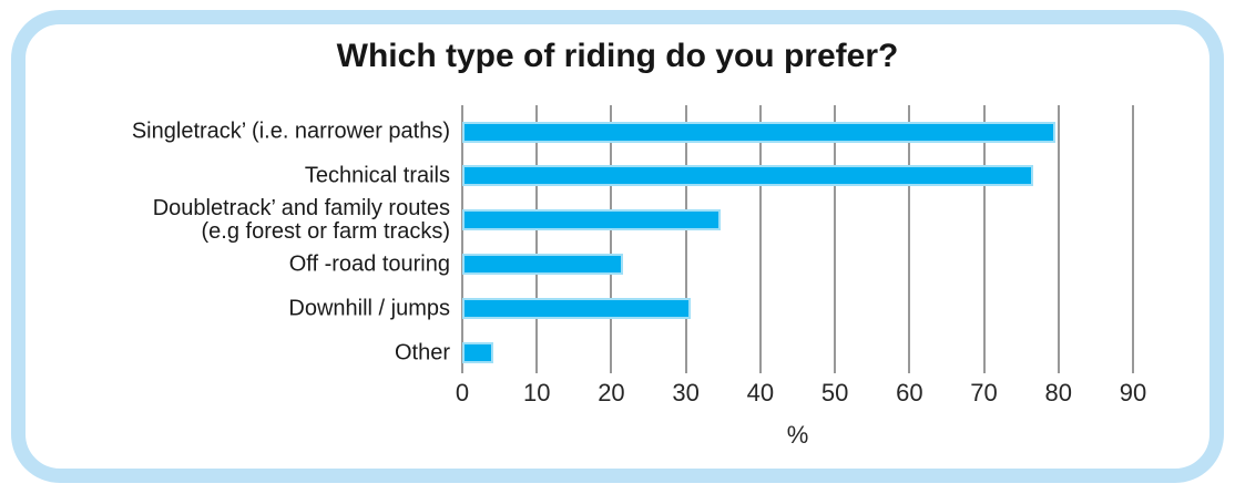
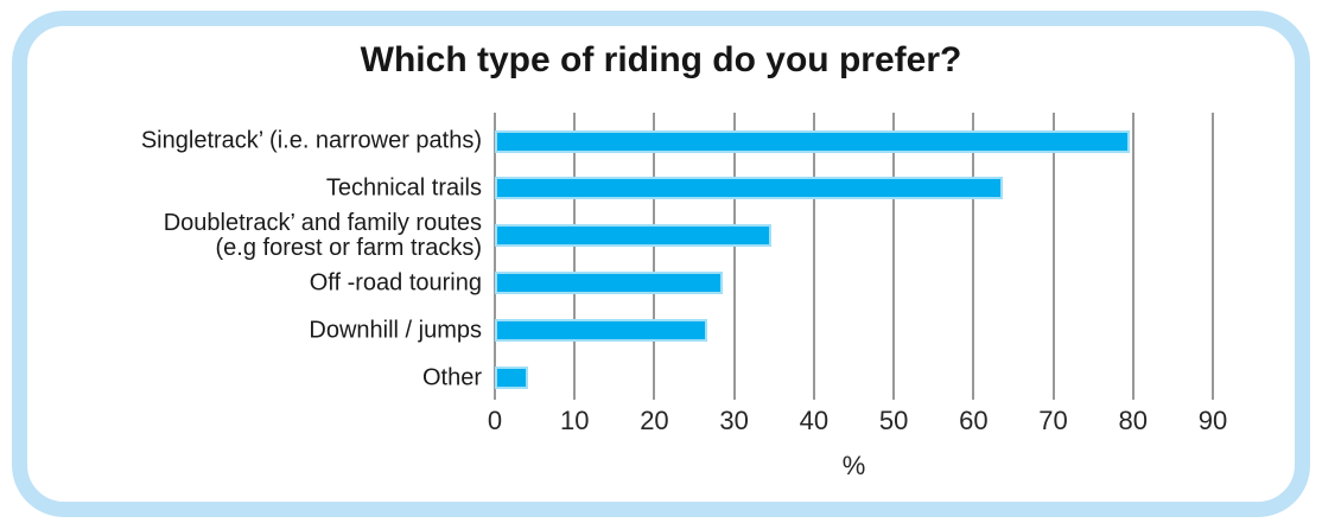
Technical trails: 76 -> 63
Off -road touring: 21 -> 28
Downhill / jumps: 30 -> 26
